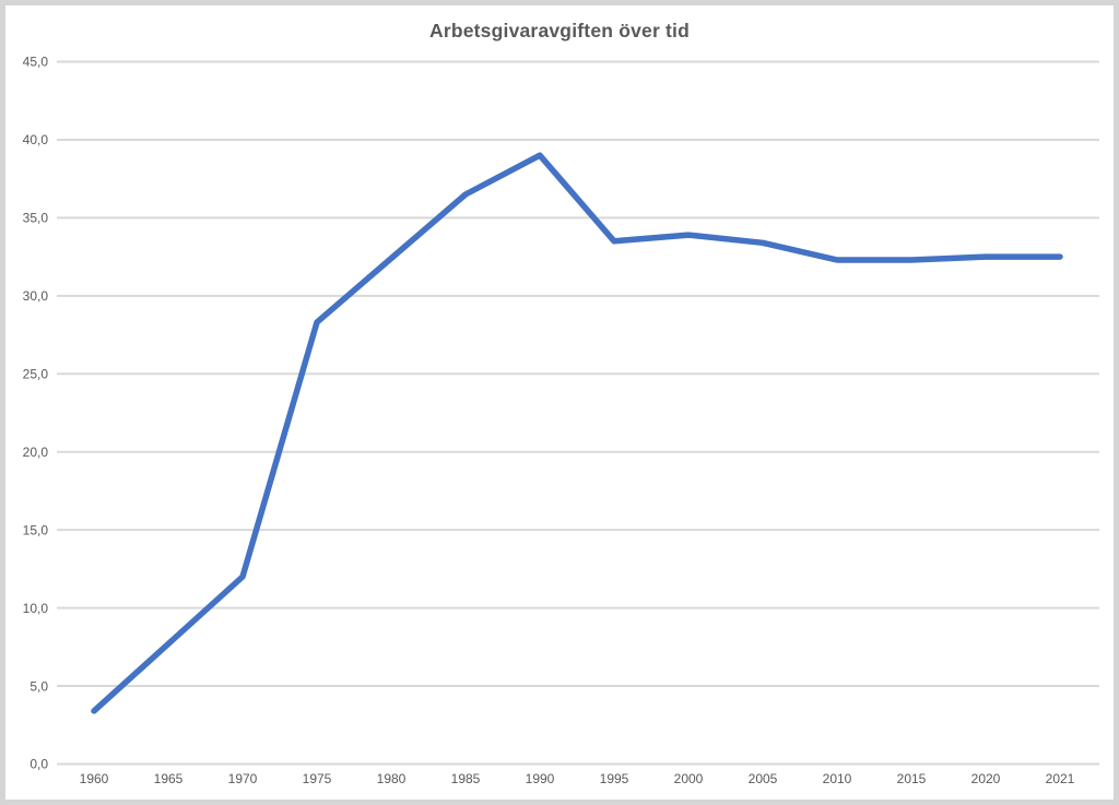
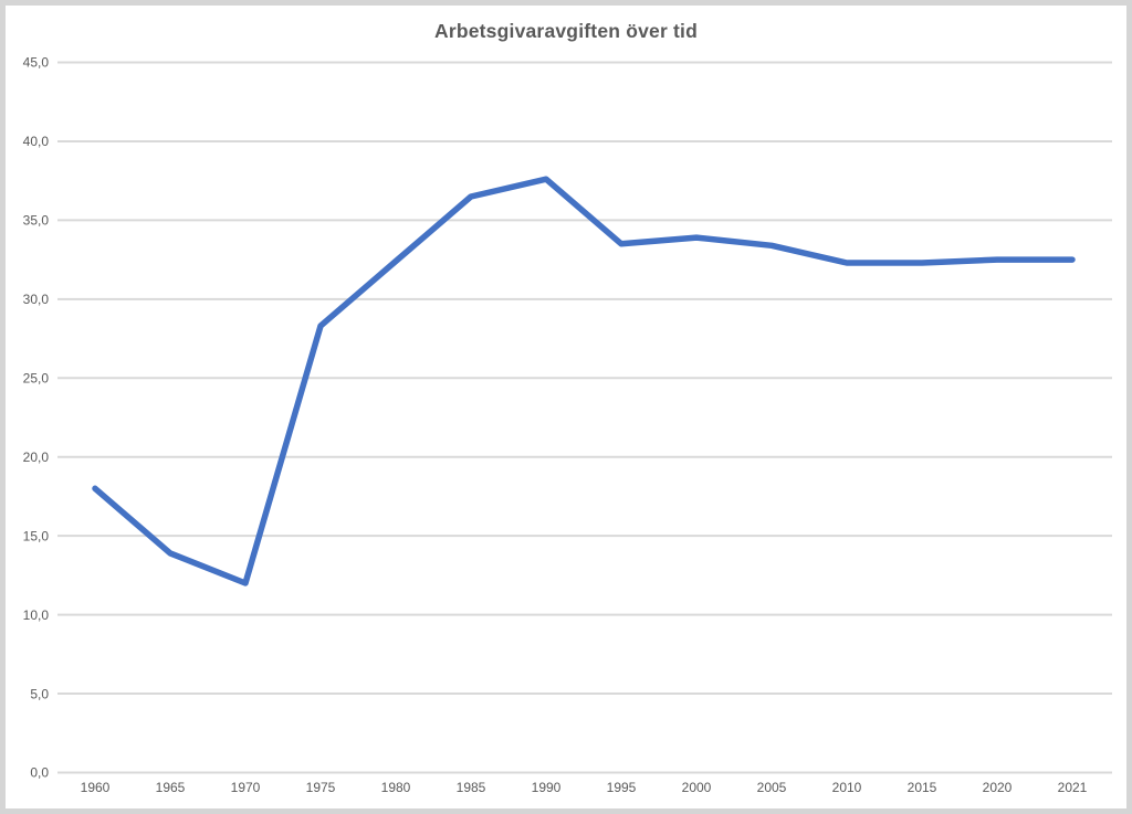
1960: 3,4 -> 18,0
1965: 7,7 -> 13,9
1990: 39,0 -> 37,6
